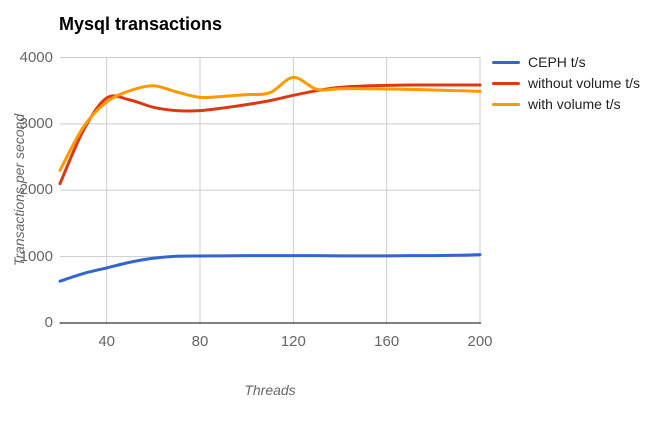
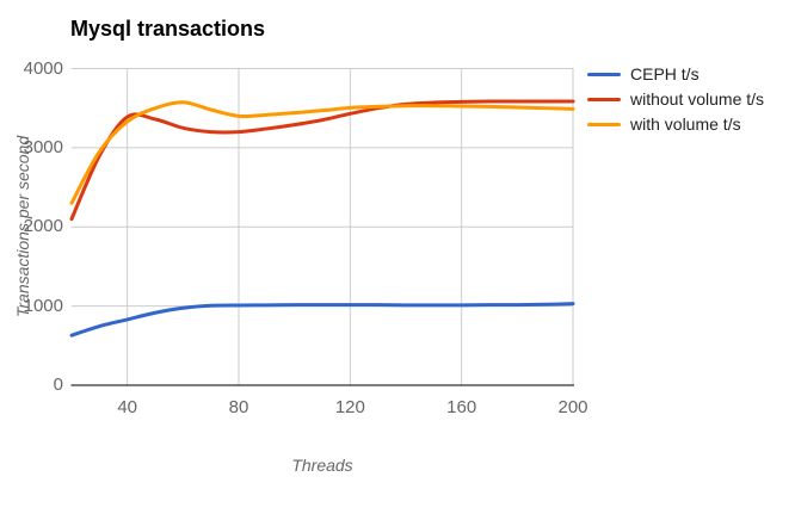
with volume t/s/120: 3700 -> 3500
